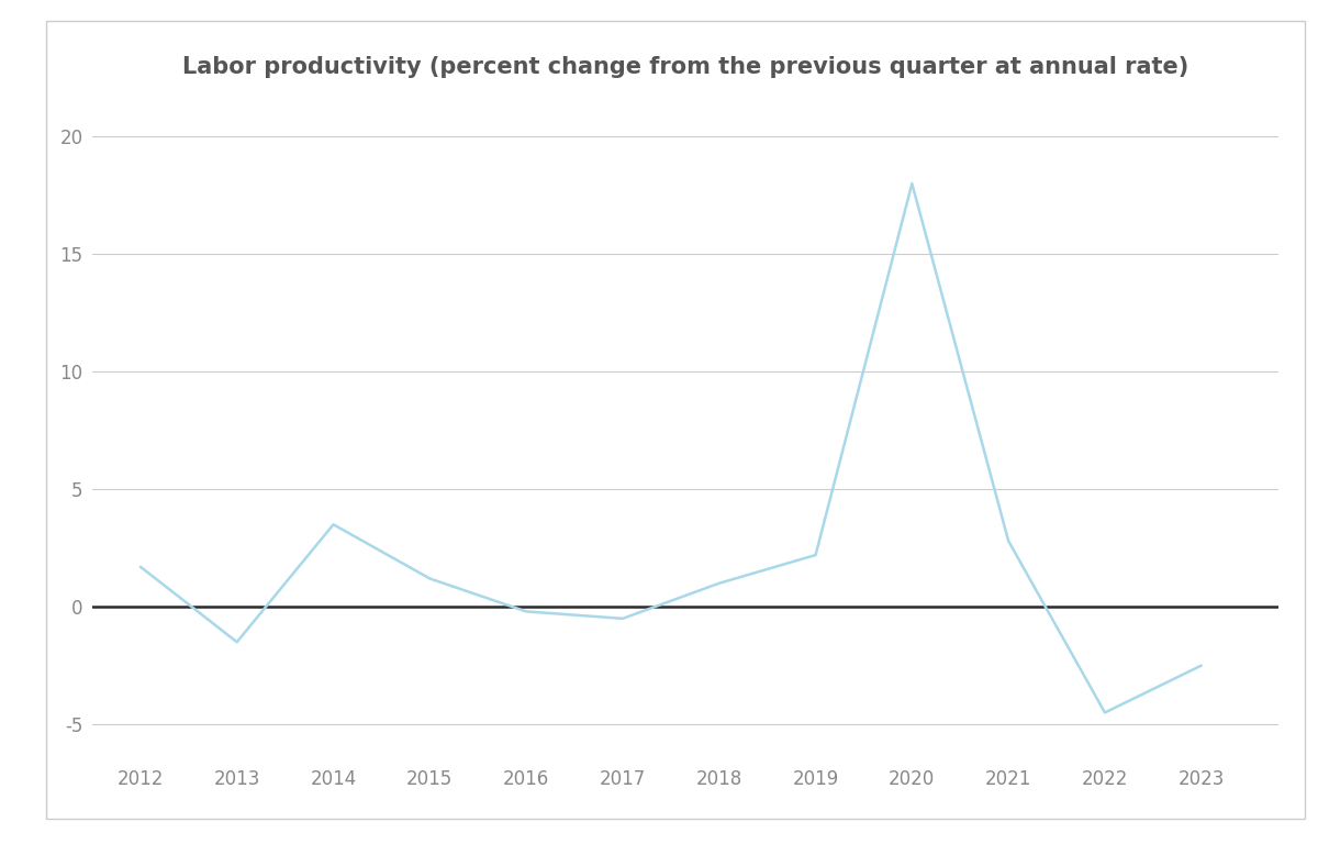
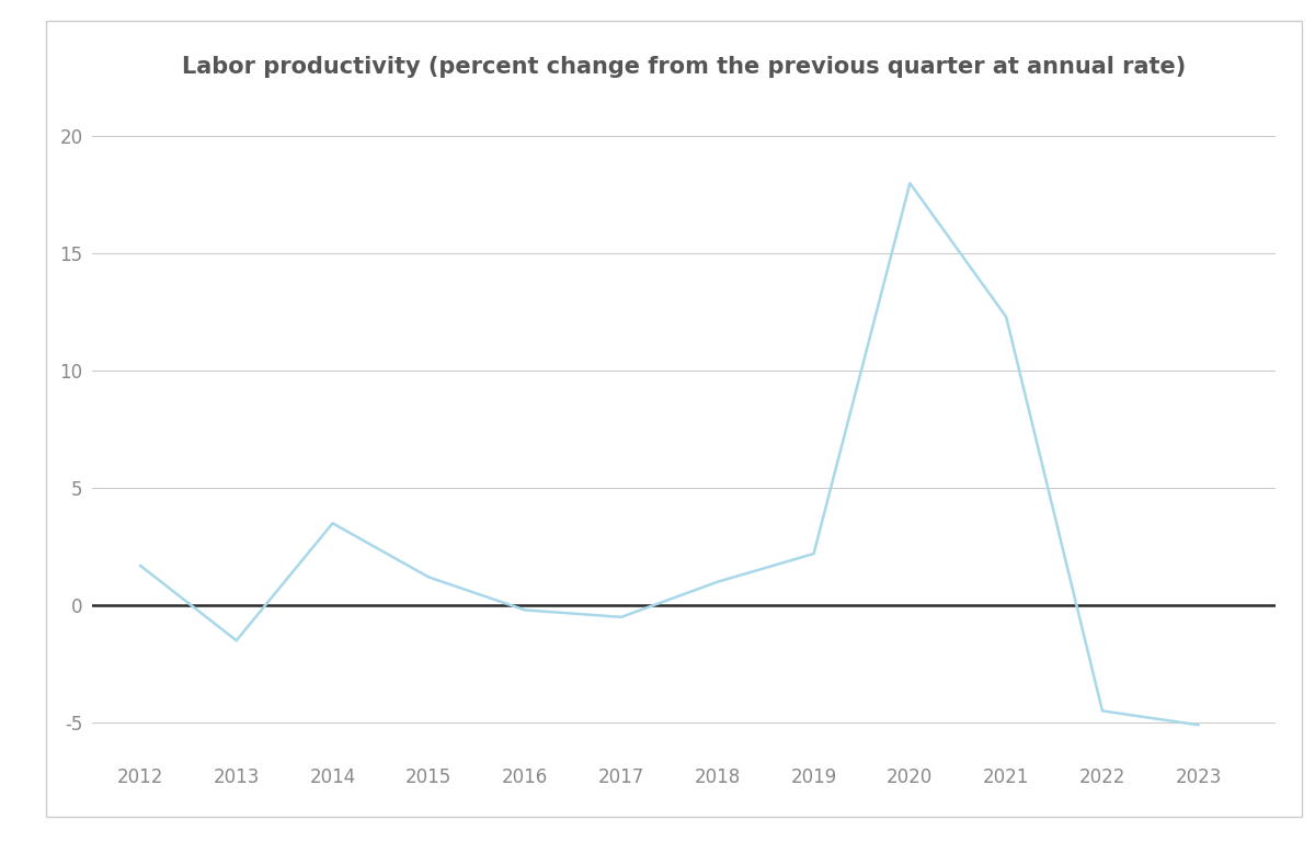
2021: 2.8 -> 12.3
2023: -2.5 -> -5.1
